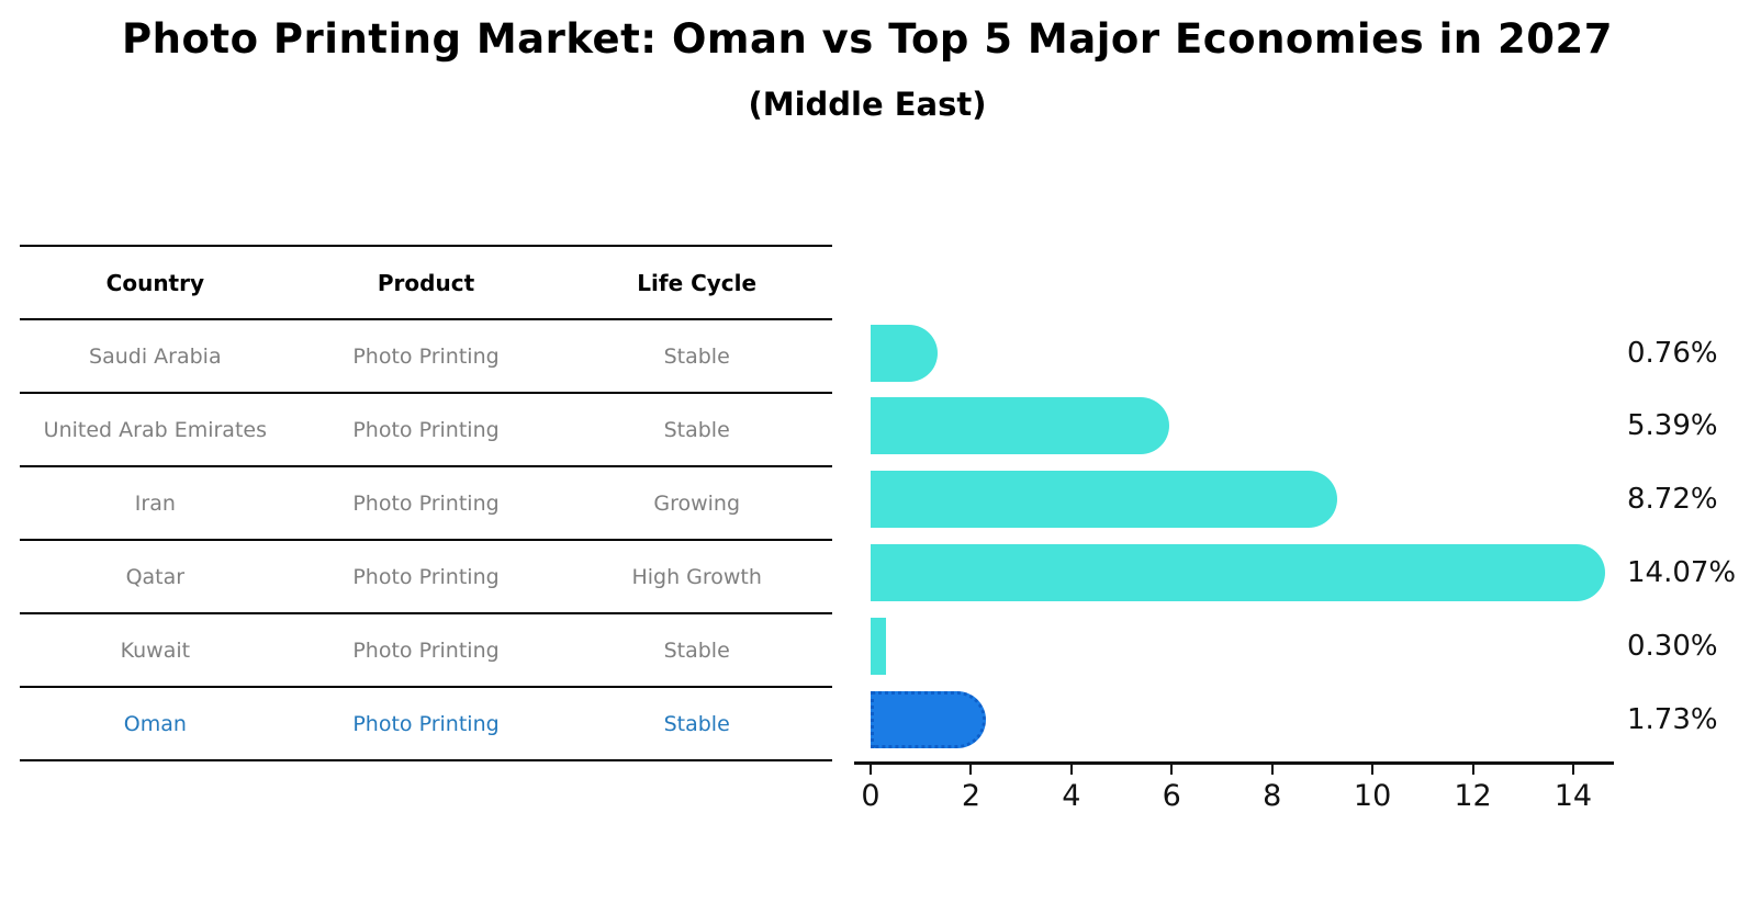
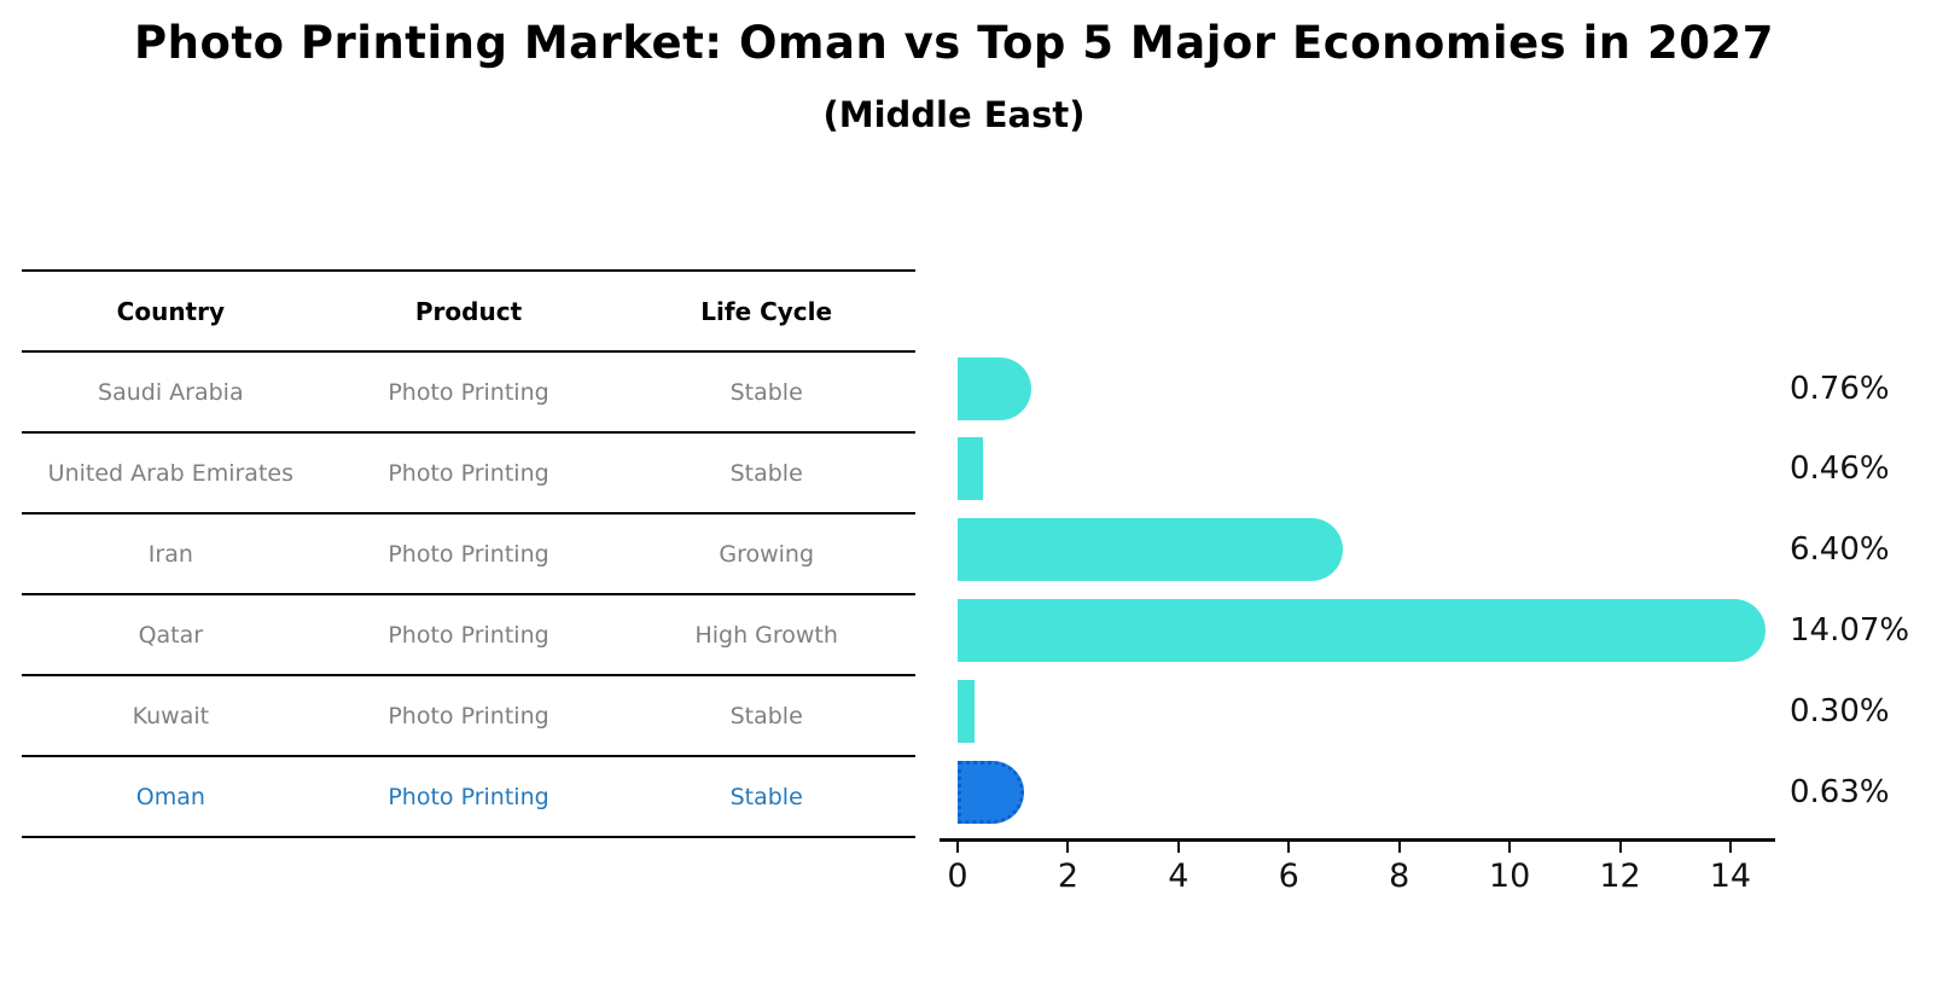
United Arab Emirates: 5.39% -> 0.46%
Iran: 8.72% -> 6.40%
Oman: 1.73% -> 0.63%
